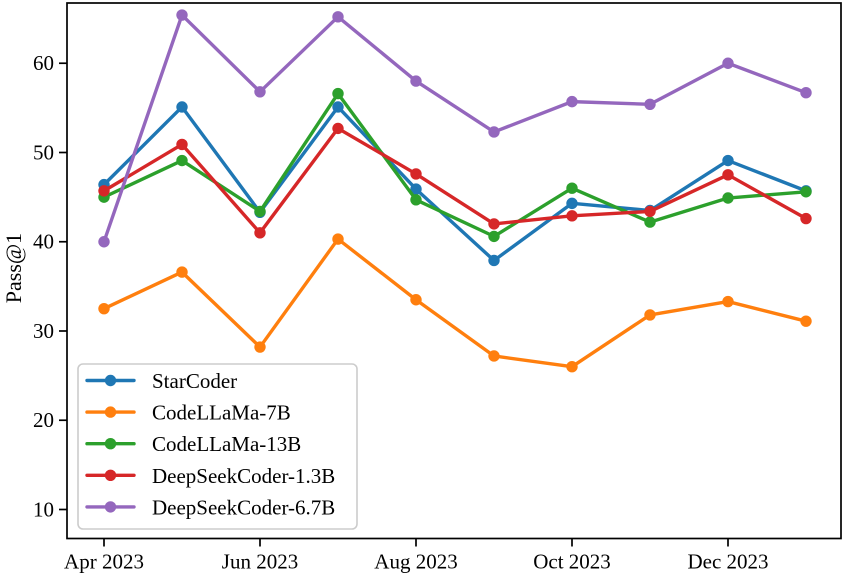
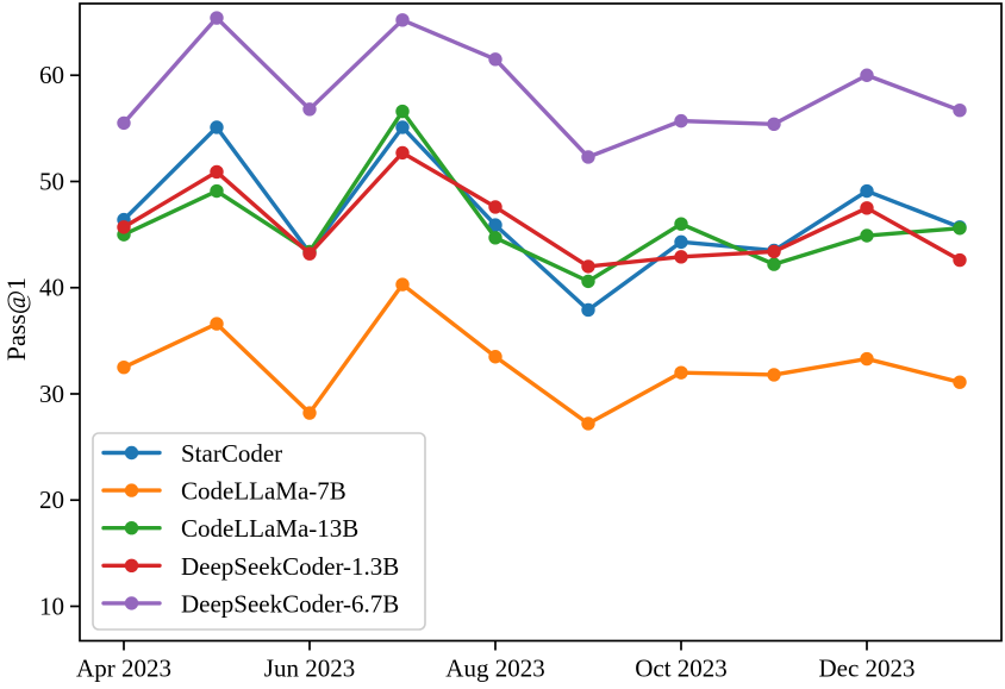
DeepSeekCoder-6.7B/Apr 2023: 40 -> 56
DeepSeekCoder-1.3B/Jun 2023: 41 -> 43
DeepSeekCoder-6.7B/Aug 2023: 58 -> 62
CodeLLaMa-7B/Oct 2023: 26 -> 32
